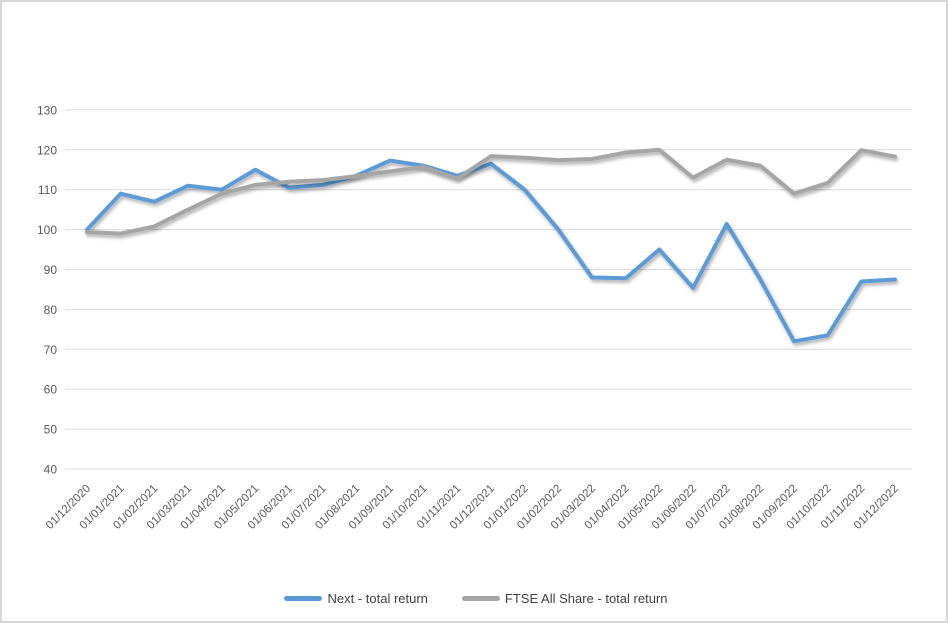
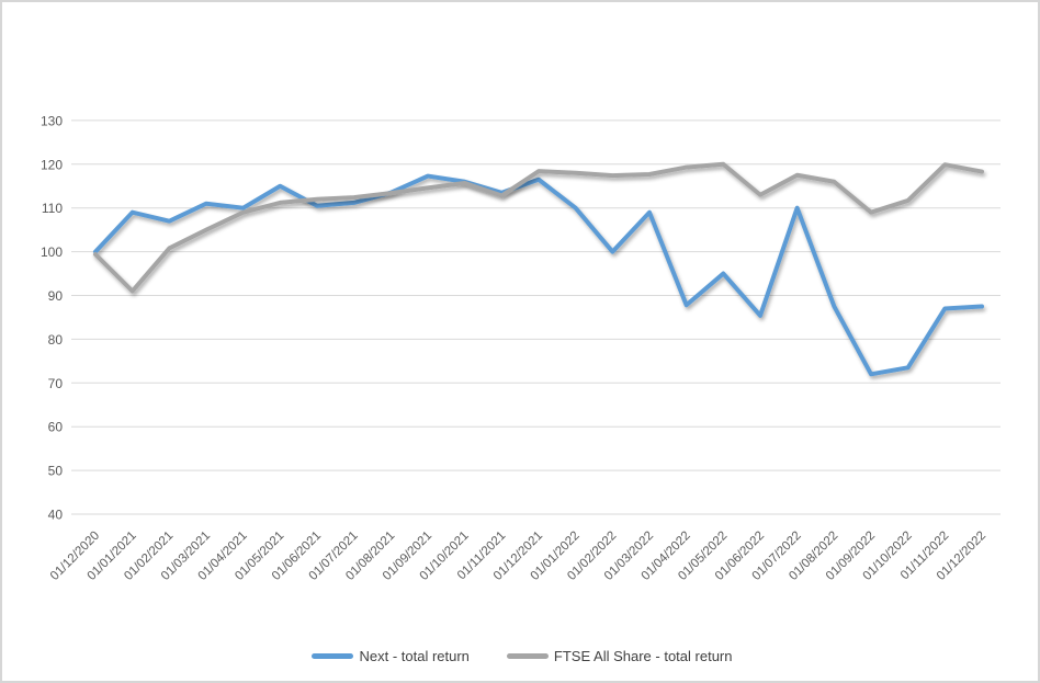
FTSE All Share - total return/01/01/2021: 99 -> 91
Next - total return/01/03/2022: 88 -> 109
Next - total return/01/07/2022: 101 -> 110
